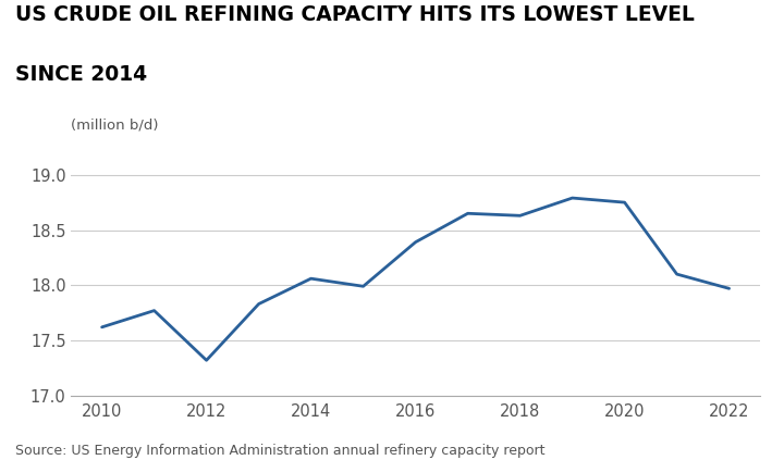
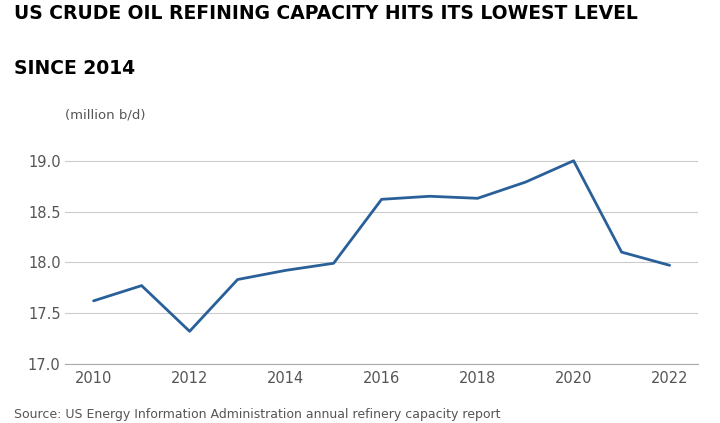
2014: 18.06 -> 17.92
2016: 18.39 -> 18.62
2020: 18.75 -> 19.00
